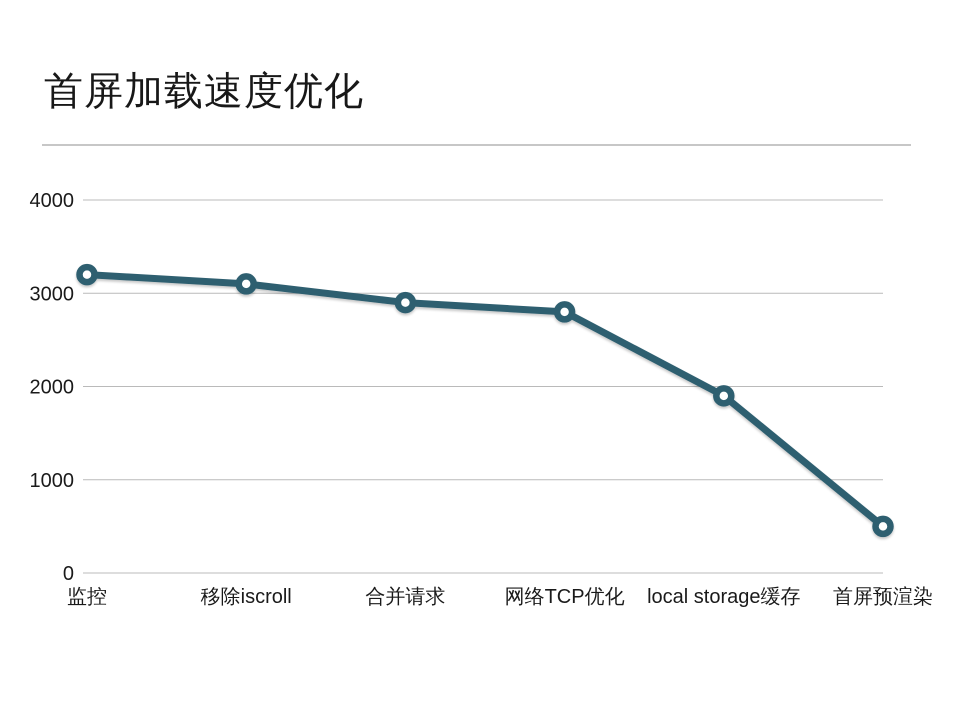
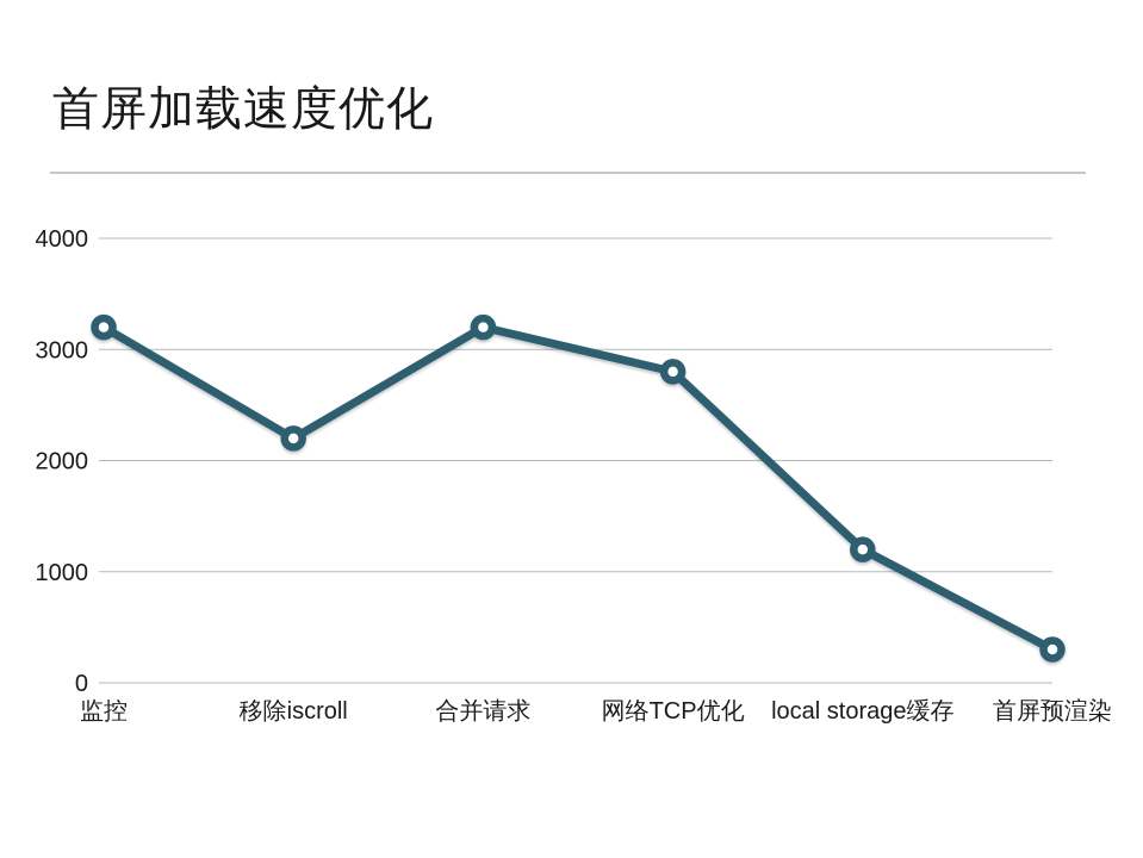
移除iscroll: 3100 -> 2200
合并请求: 2900 -> 3200
local storage缓存: 1900 -> 1200
首屏预渲染: 500 -> 300
